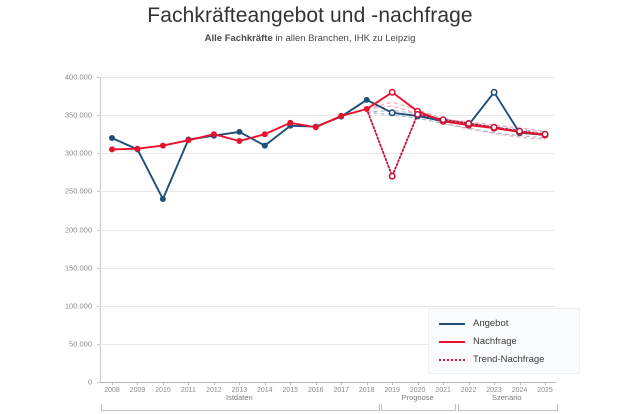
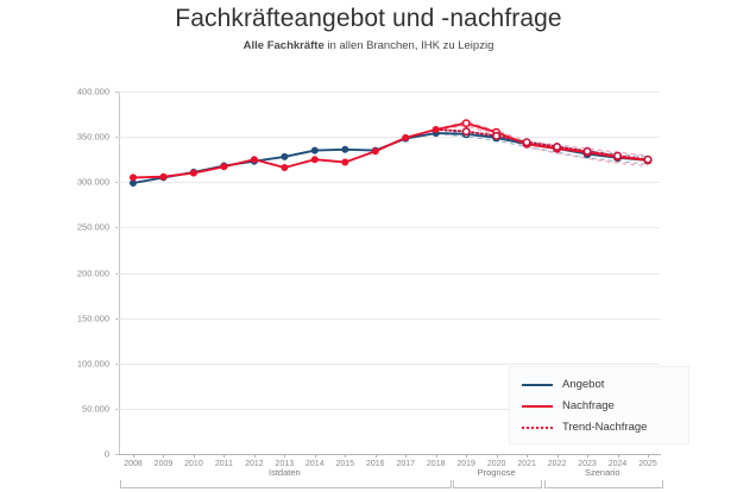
Angebot/2008: 320000 -> 300000
Angebot/2010: 240000 -> 310000
Angebot/2014: 310000 -> 340000
Nachfrage/2015: 340000 -> 320000
Angebot/2018: 370000 -> 350000
Nachfrage/2019: 380000 -> 360000
Trend-Nachfrage/2019: 270000 -> 360000
Angebot/2023: 380000 -> 330000
